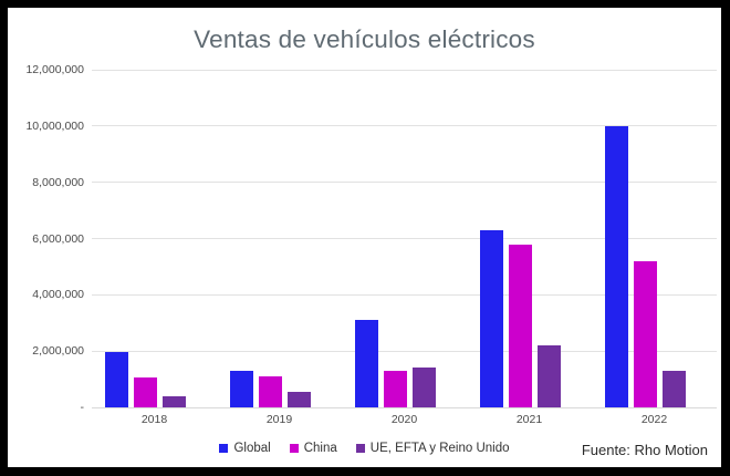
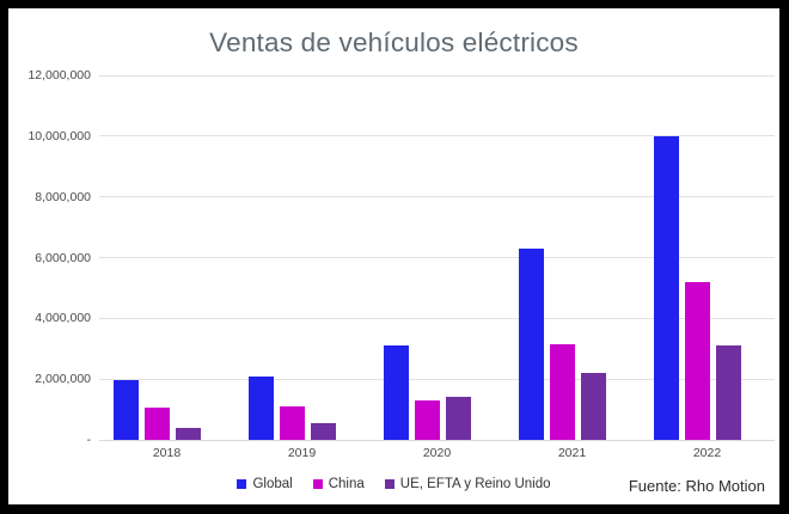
Global/2019: 1300000 -> 2100000
China/2021: 5800000 -> 3200000
UE, EFTA y Reino Unido/2022: 1300000 -> 3100000
